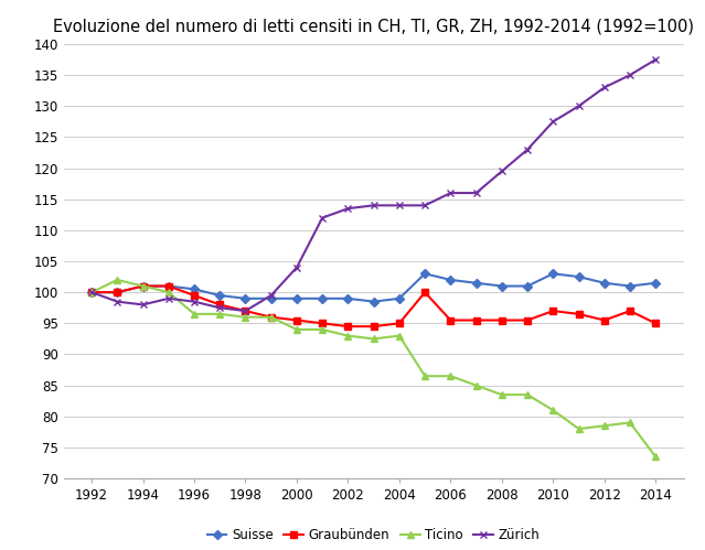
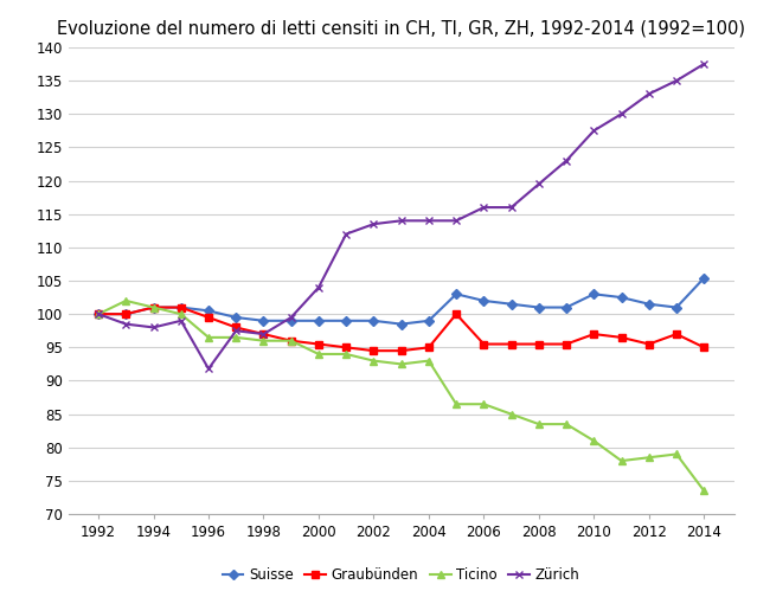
Zürich/1996: 98.5 -> 91.8
Suisse/2014: 101.5 -> 105.4
